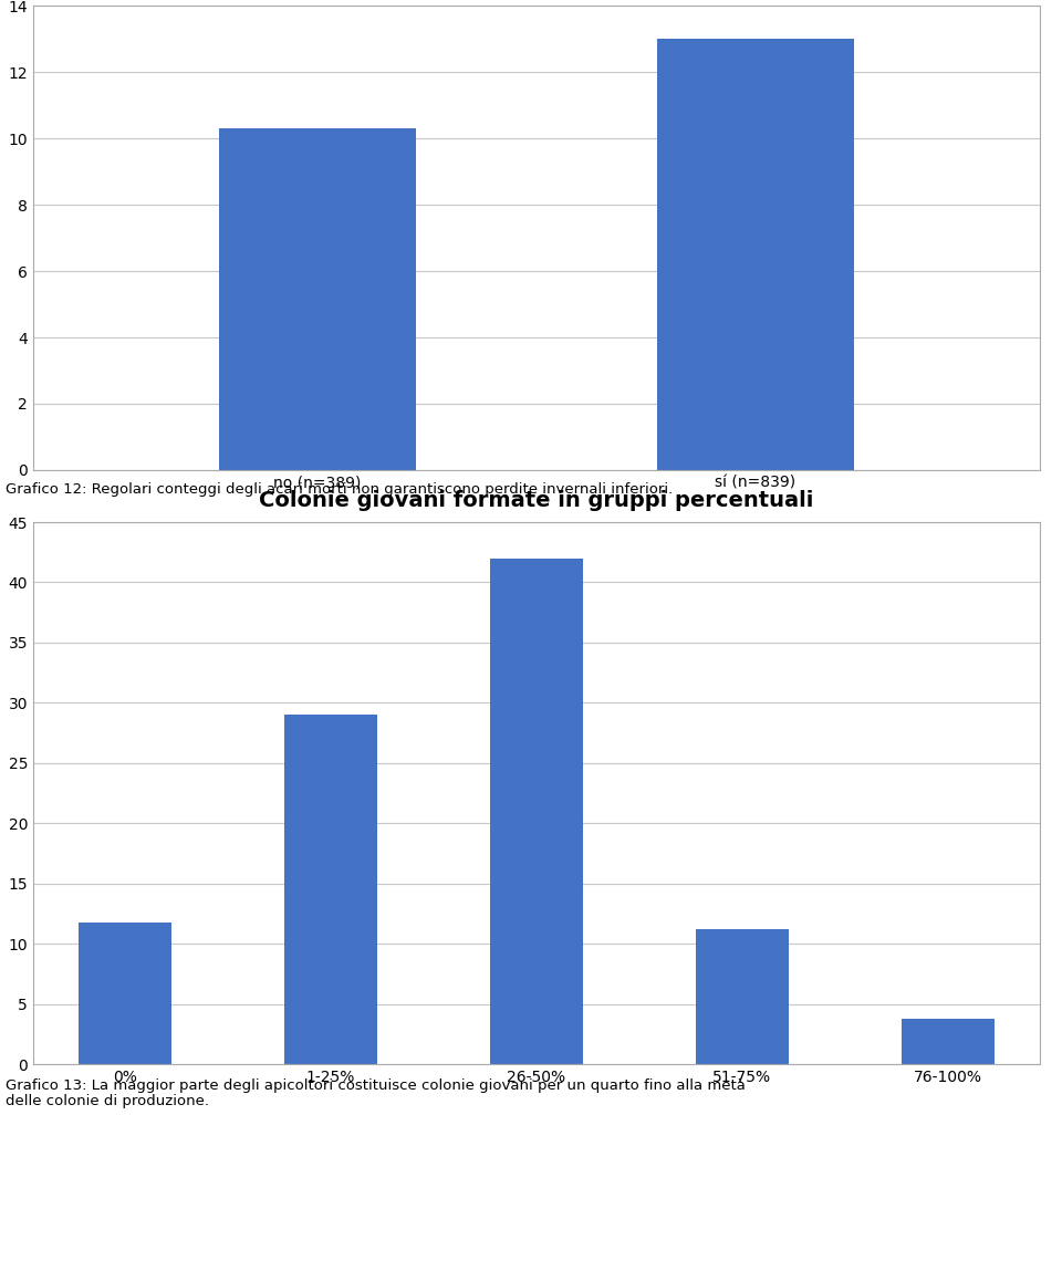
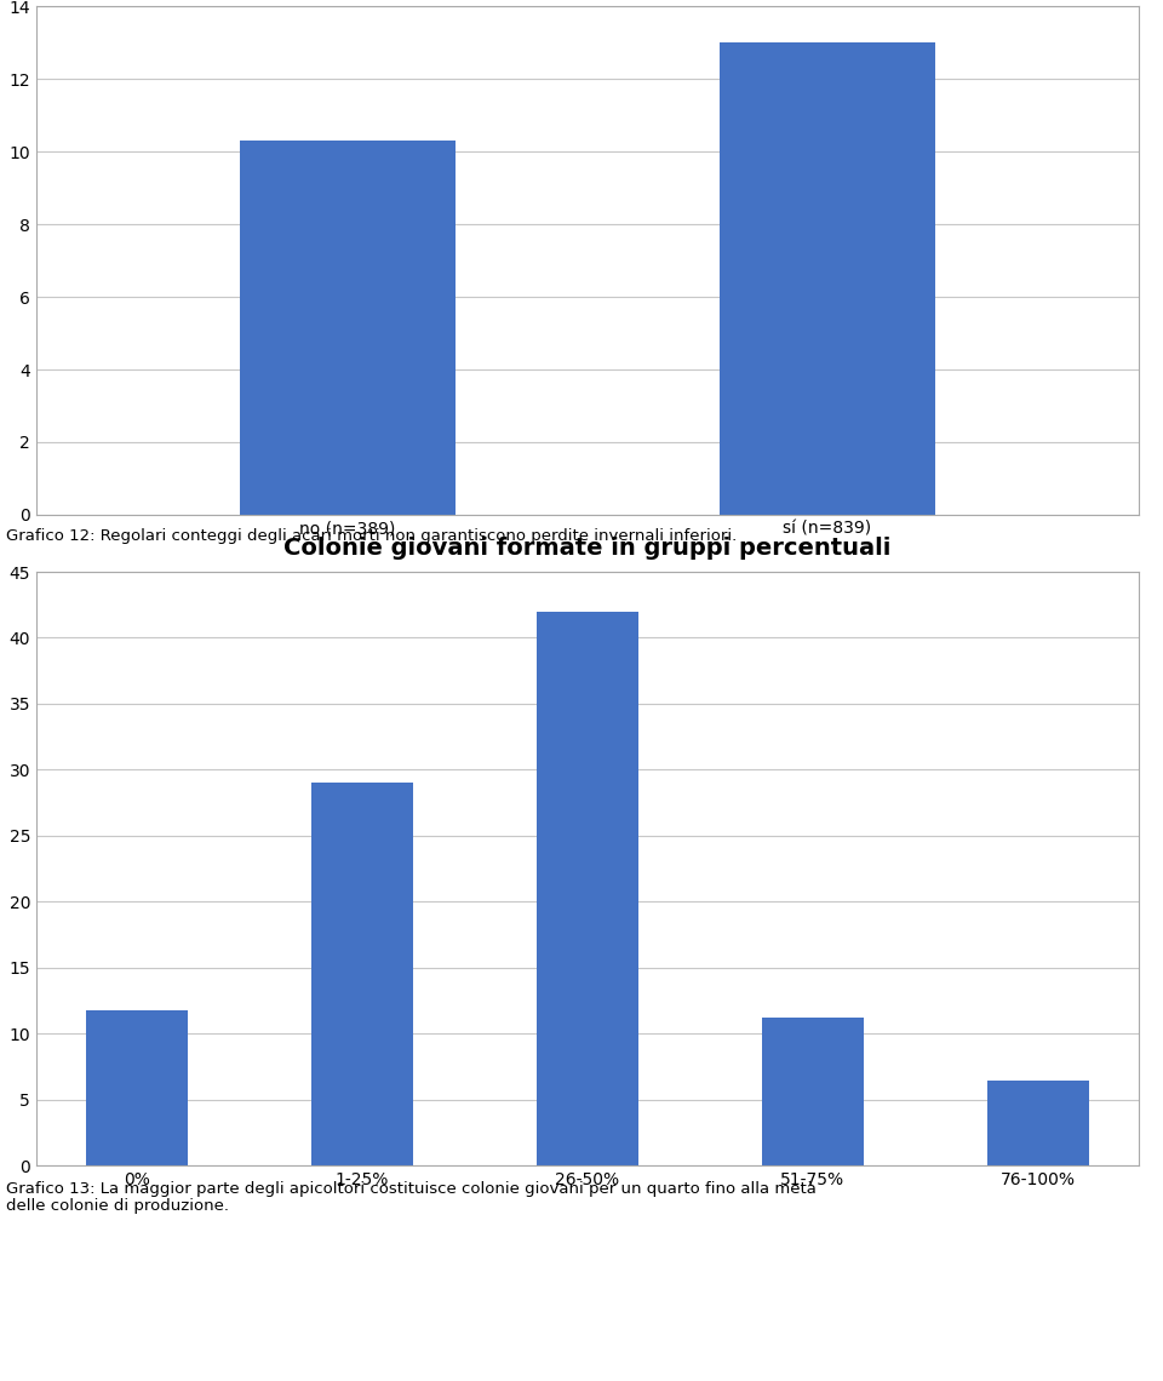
76-100%: 3.8 -> 6.4
